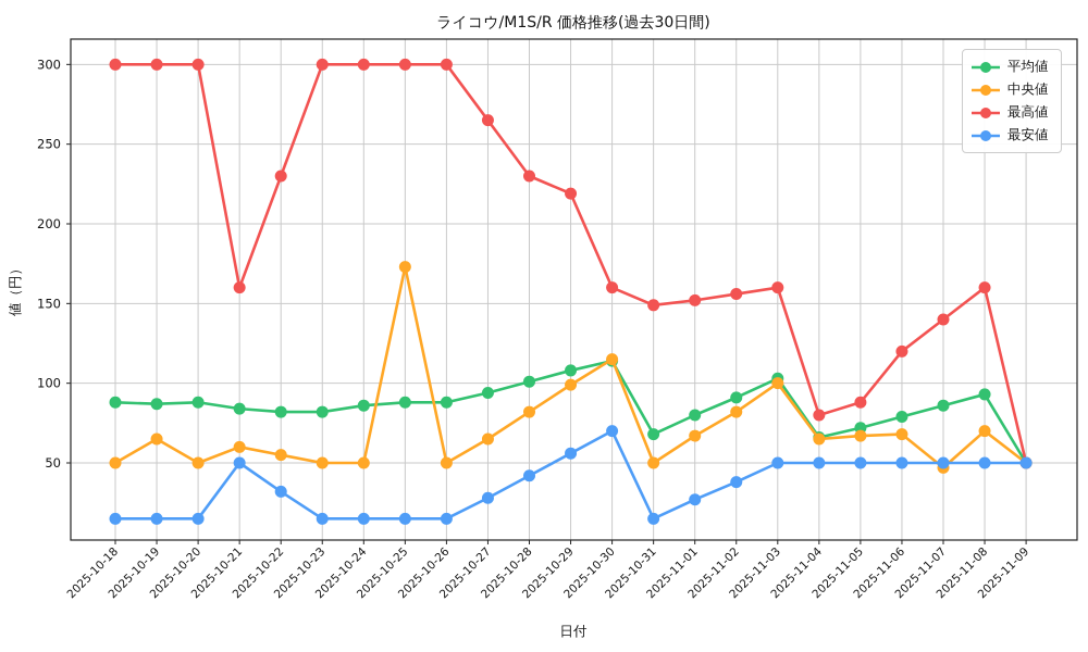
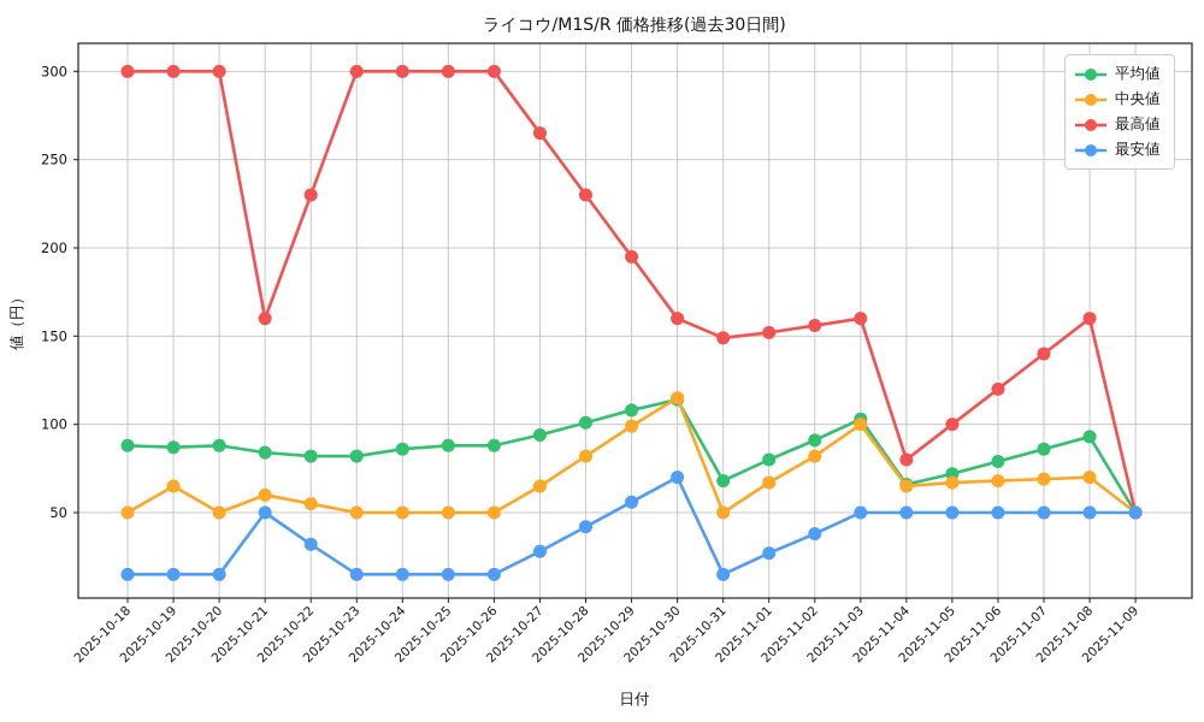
中央値/2025-10-25: 173 -> 50
最高値/2025-10-29: 219 -> 195
最高値/2025-11-05: 88 -> 100
中央値/2025-11-07: 47 -> 69
